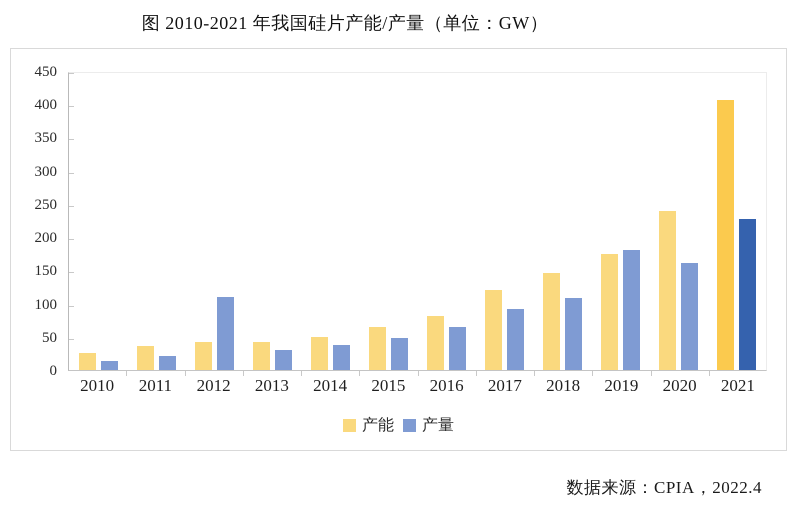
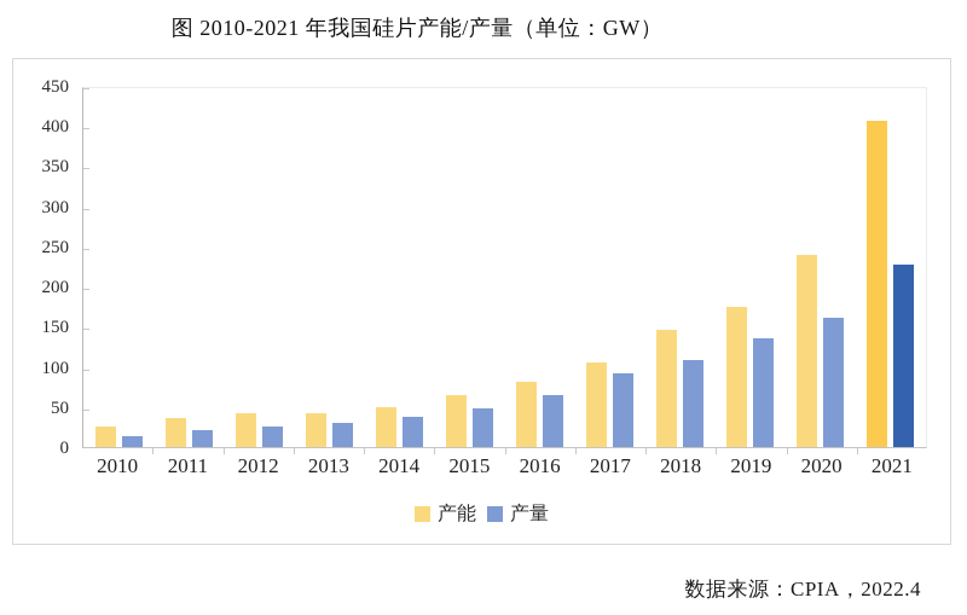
产量/2012: 110 -> 30
产能/2017: 120 -> 100
产量/2019: 180 -> 140
